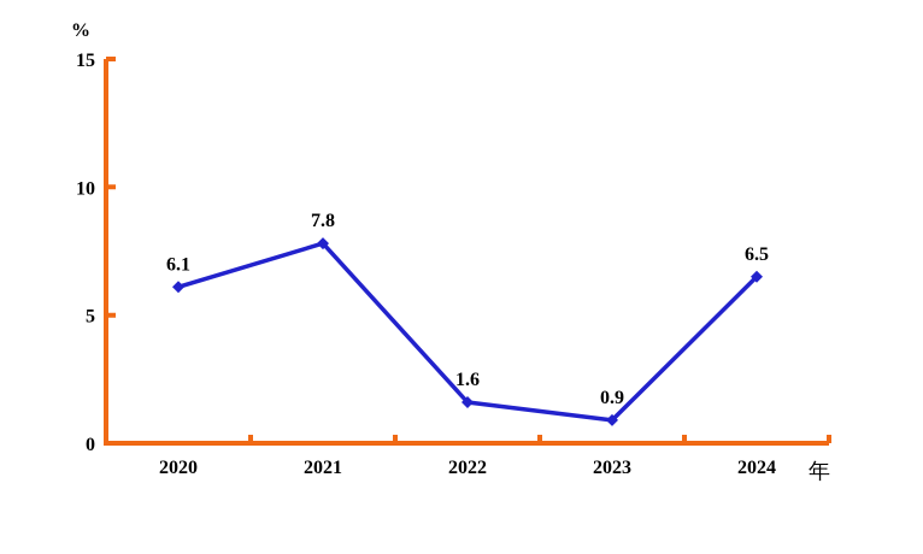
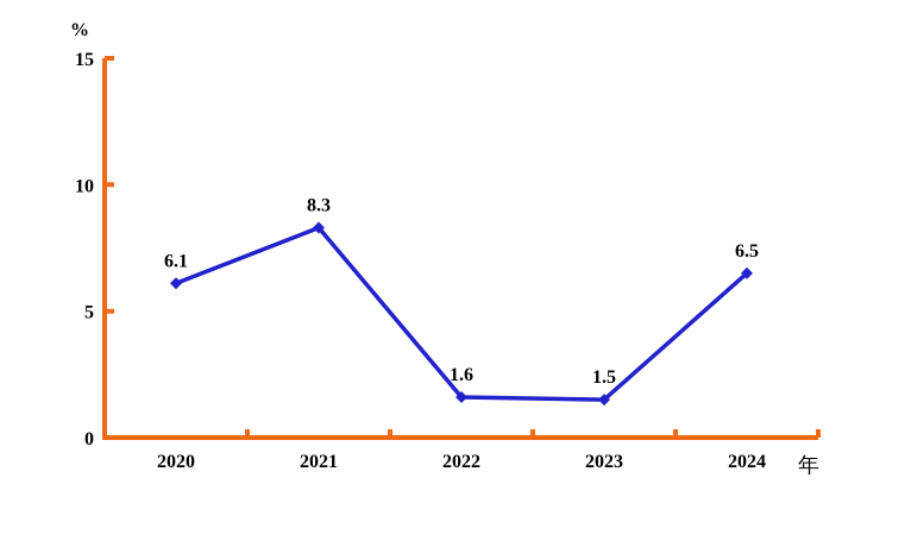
2021: 7.8 -> 8.3
2023: 0.9 -> 1.5
